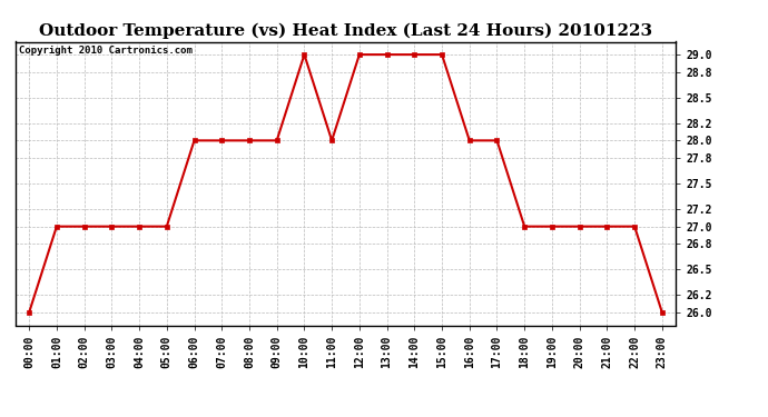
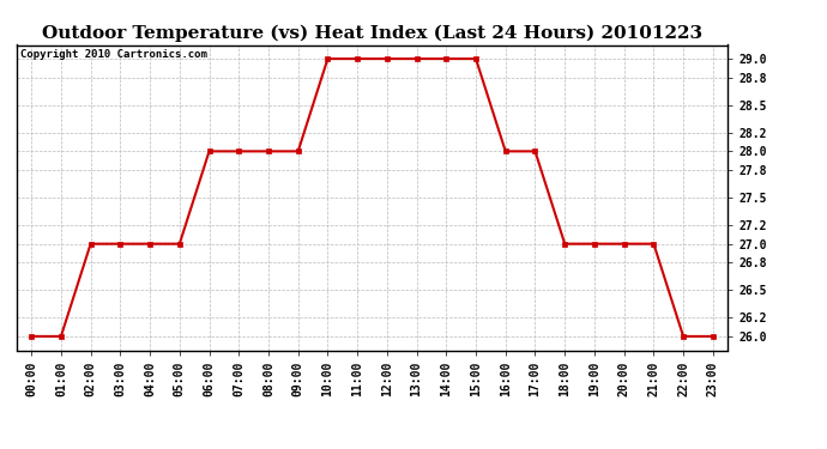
01:00: 27 -> 26
11:00: 28 -> 29
22:00: 27 -> 26
